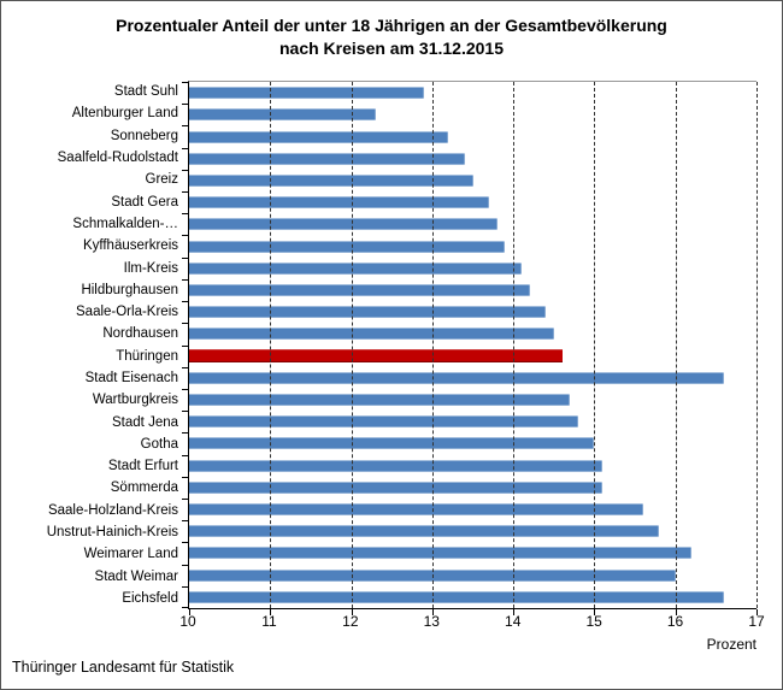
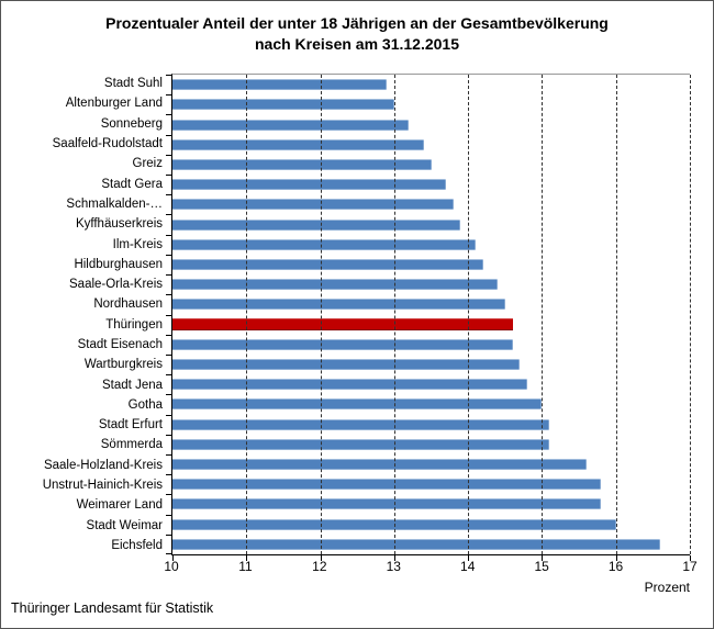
Altenburger Land: 12.3 -> 13.0
Stadt Eisenach: 16.6 -> 14.6
Weimarer Land: 16.2 -> 15.8
